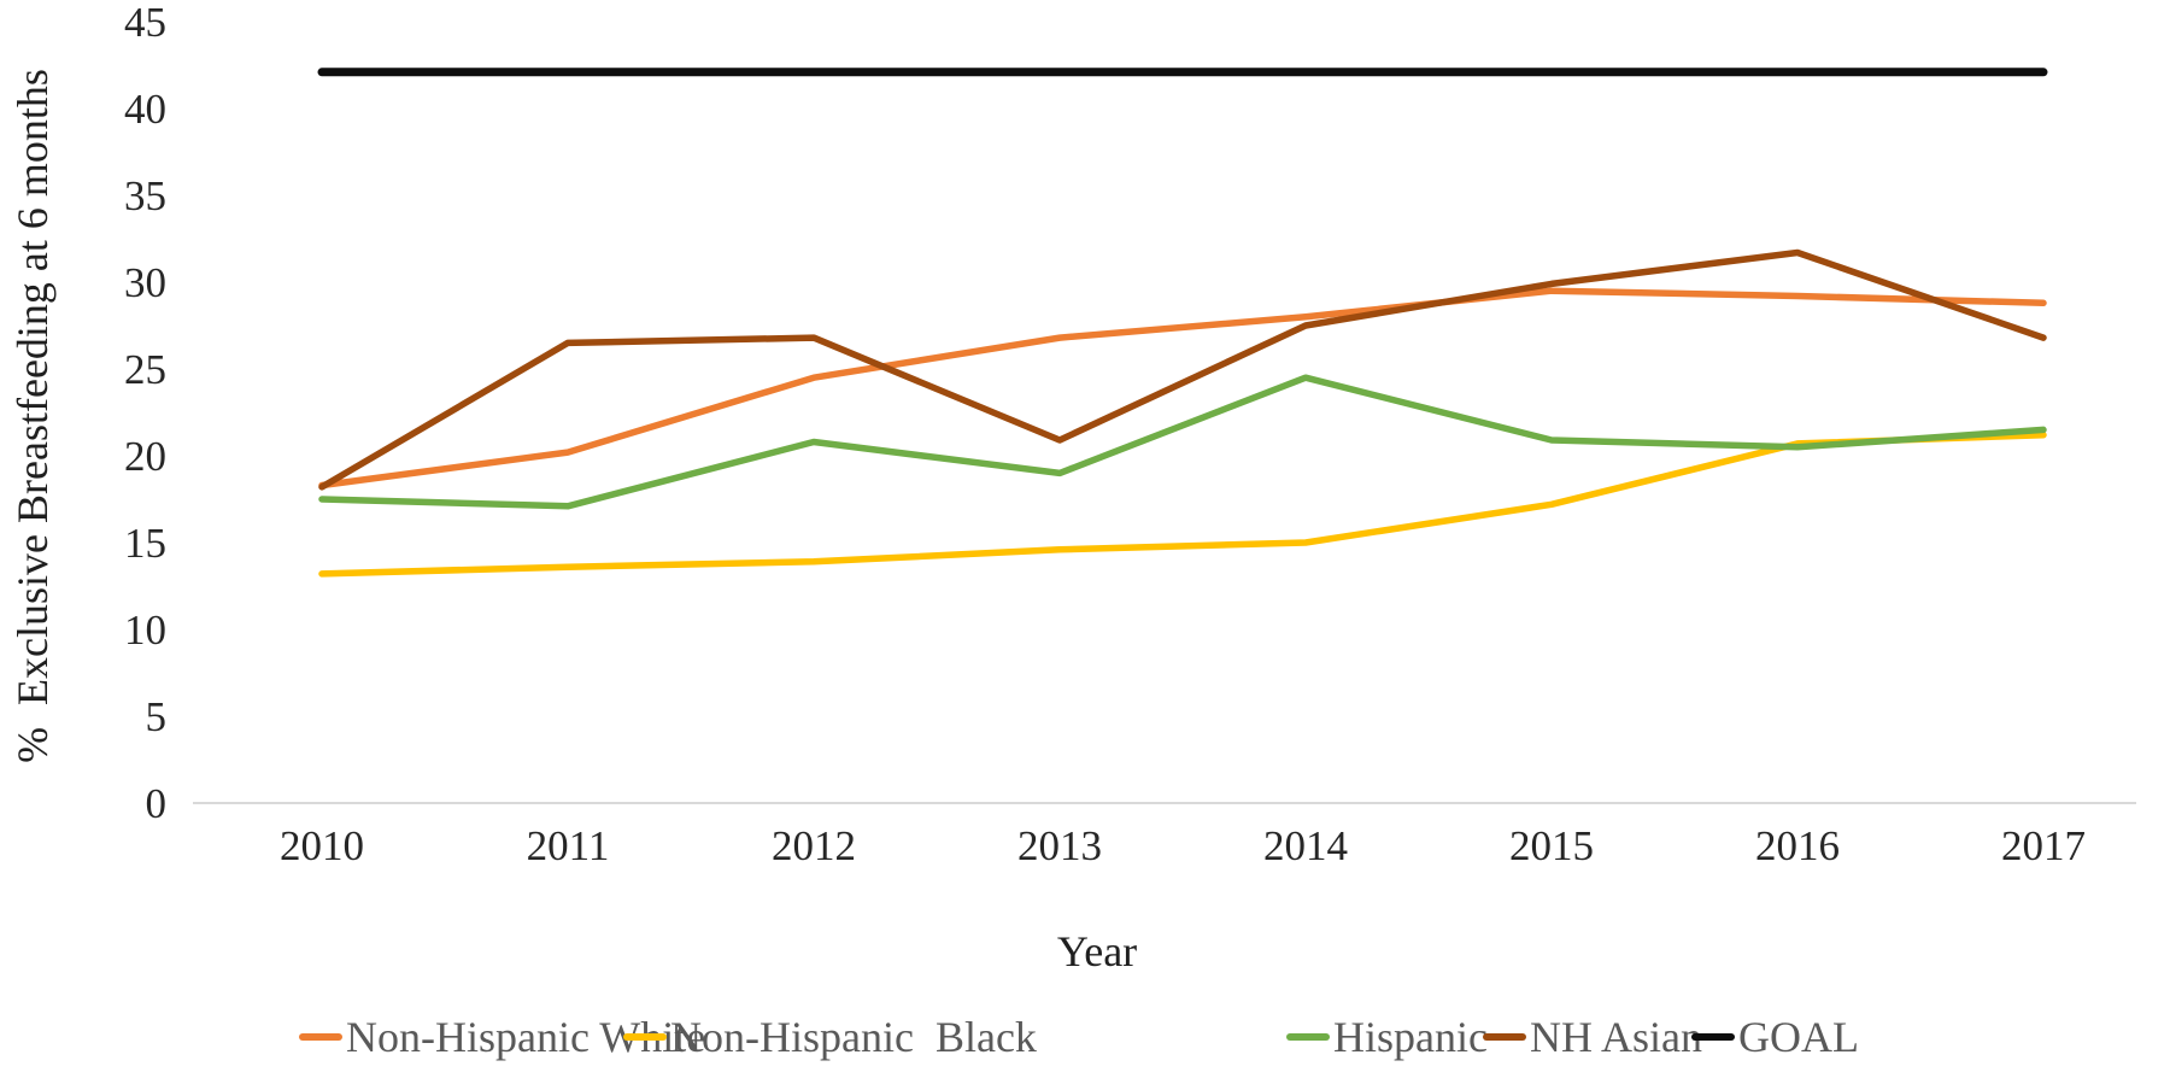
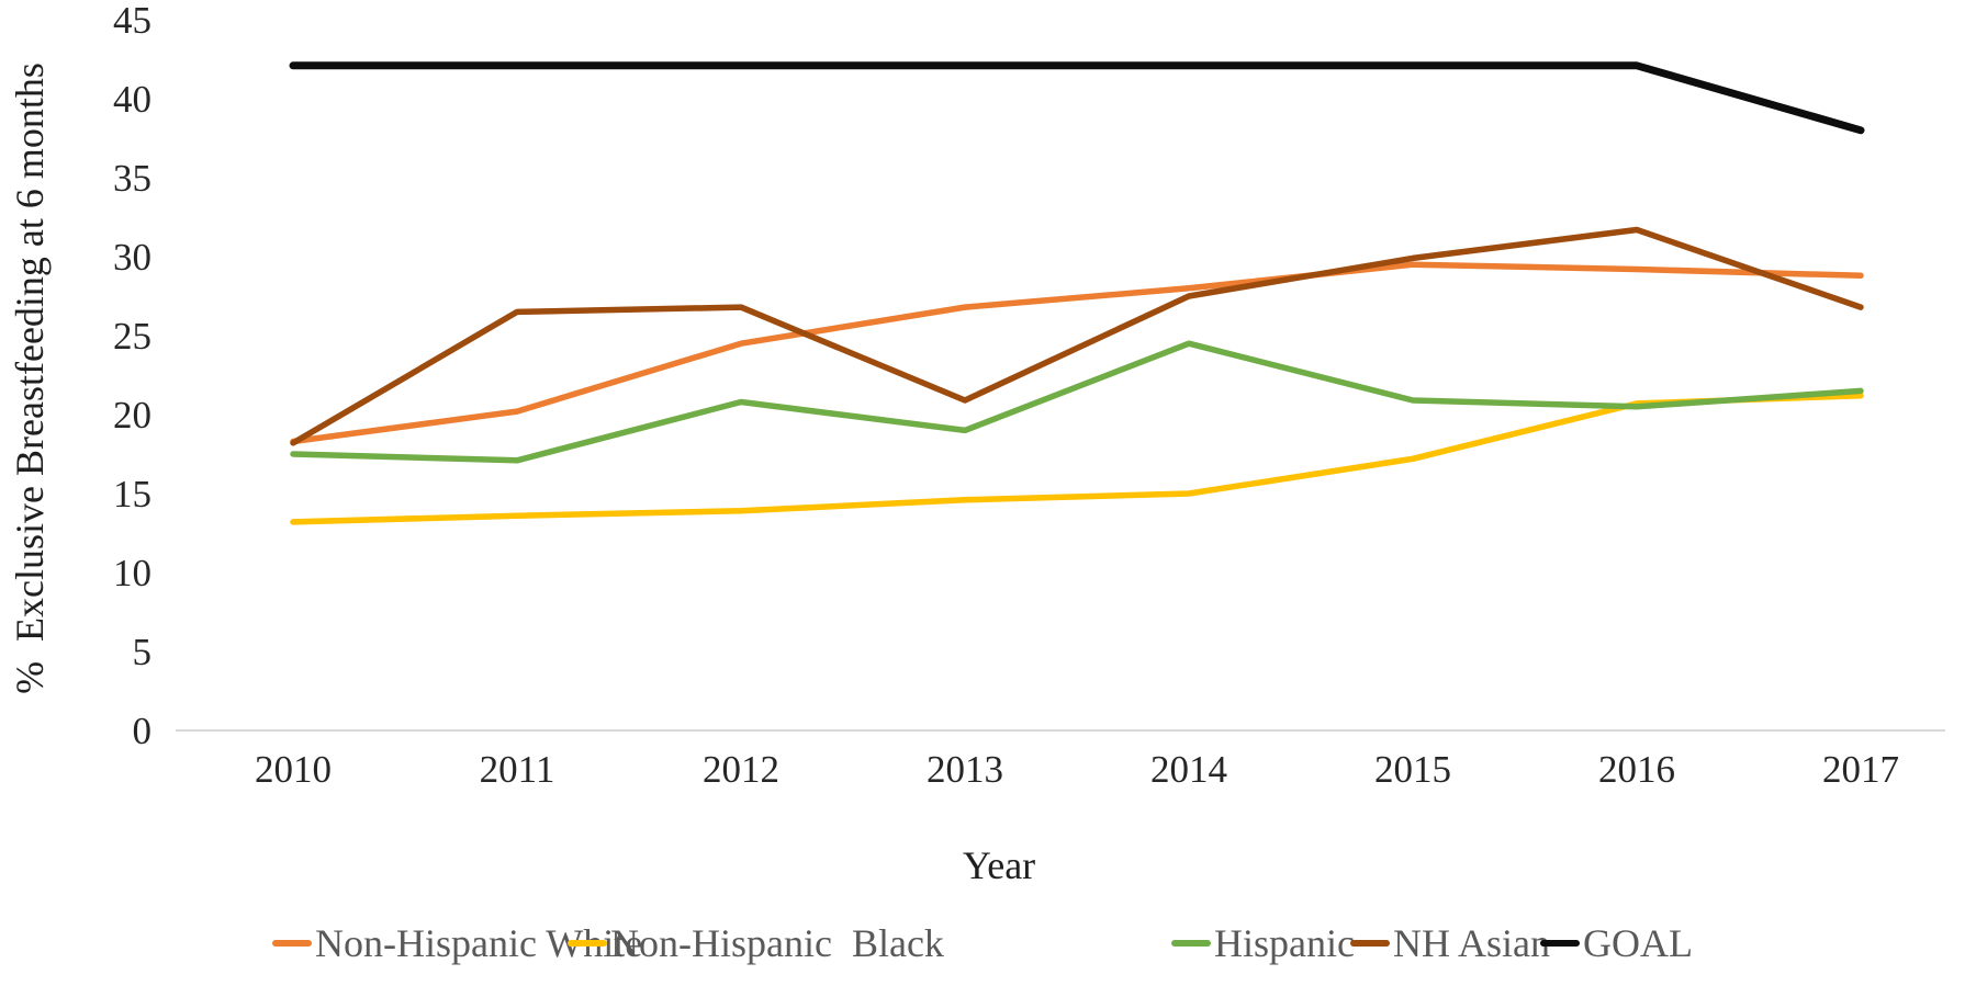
GOAL/2017: 42.1 -> 38.0
